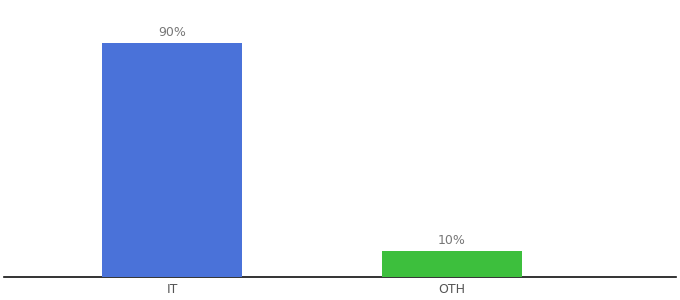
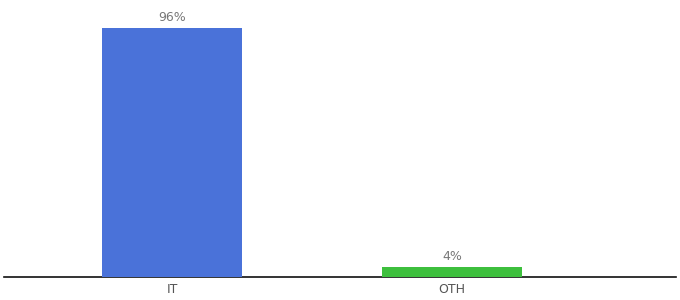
IT: 90% -> 96%
OTH: 10% -> 4%
